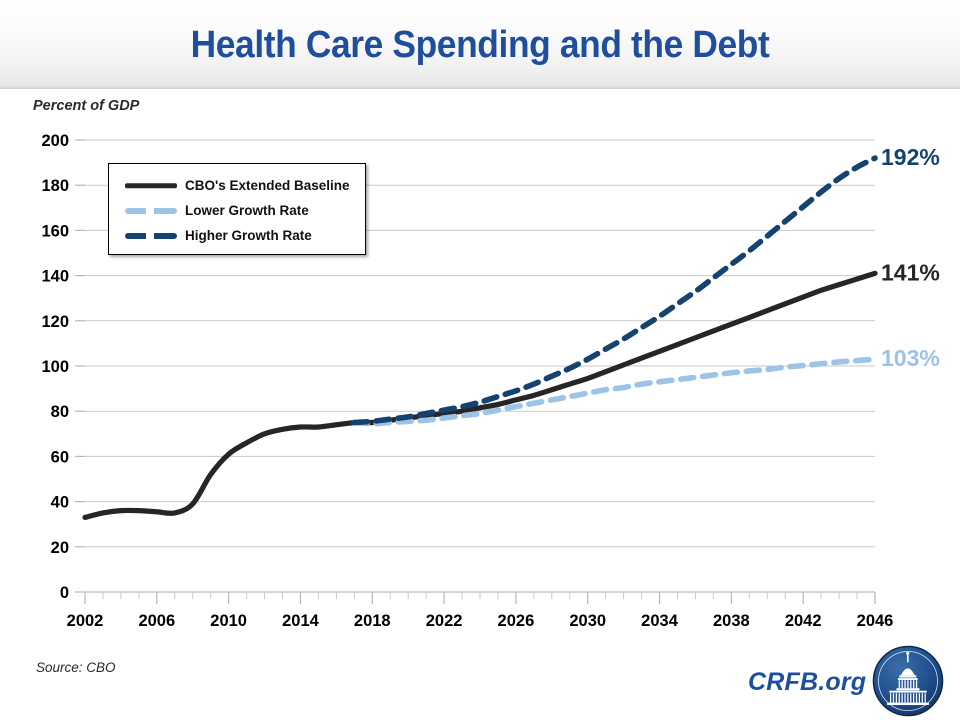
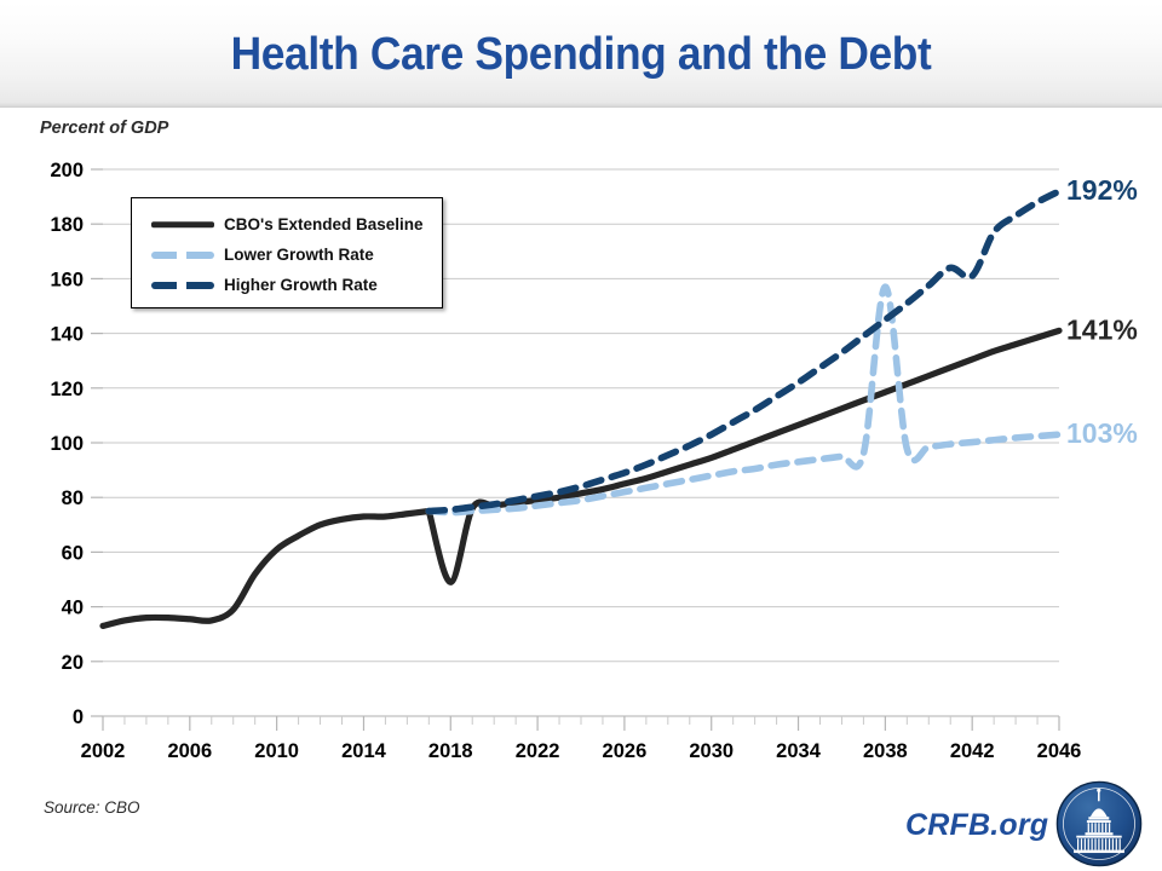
CBO's Extended Baseline/2018: 75 -> 49
Lower Growth Rate/2038: 97 -> 157
Higher Growth Rate/2042: 170 -> 161
